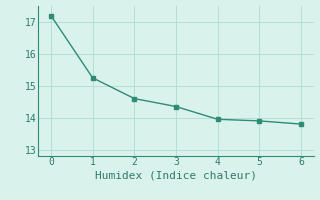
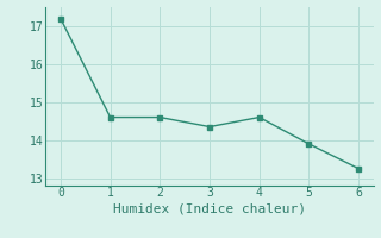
1: 15.25 -> 14.60
4: 13.95 -> 14.60
6: 13.80 -> 13.25
